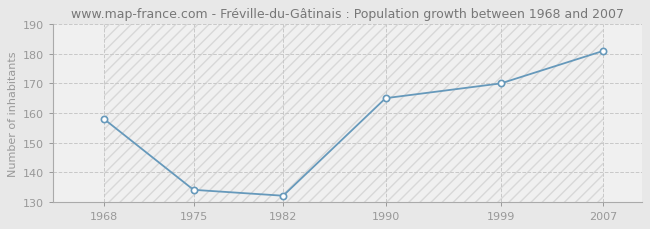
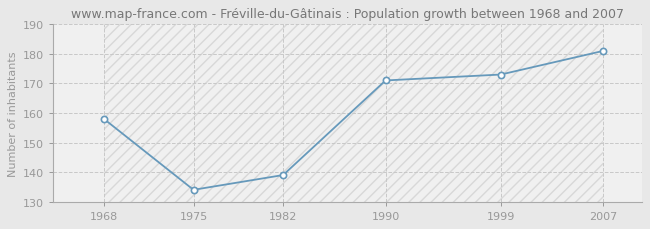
1982: 132 -> 139
1990: 165 -> 171
1999: 170 -> 173
